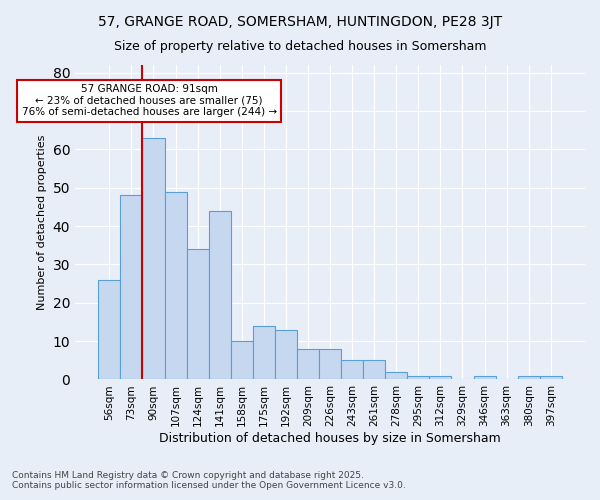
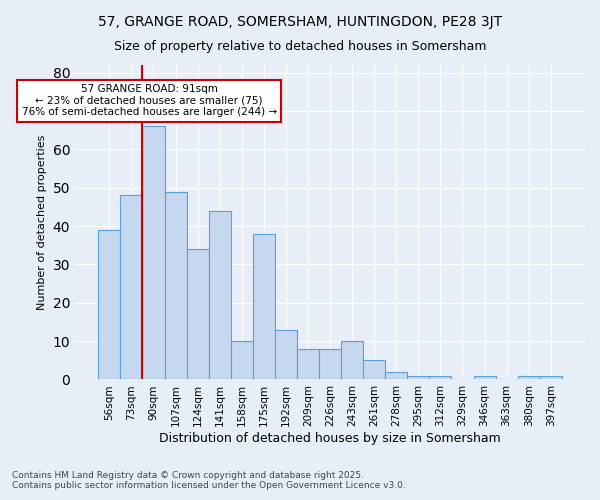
56sqm: 26 -> 39
90sqm: 63 -> 66
175sqm: 14 -> 38
243sqm: 5 -> 10
